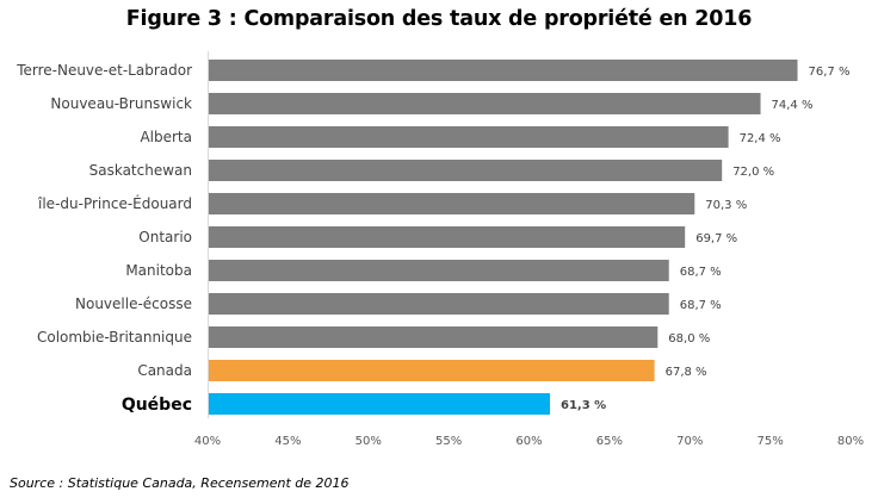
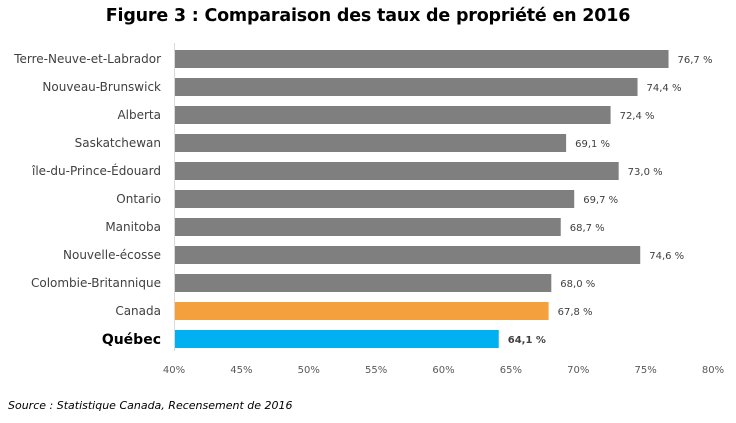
Saskatchewan: 72,0 -> 69,1
île-du-Prince-Édouard: 70,3 -> 73,0
Nouvelle-écosse: 68,7 -> 74,6
Québec: 61,3 -> 64,1
